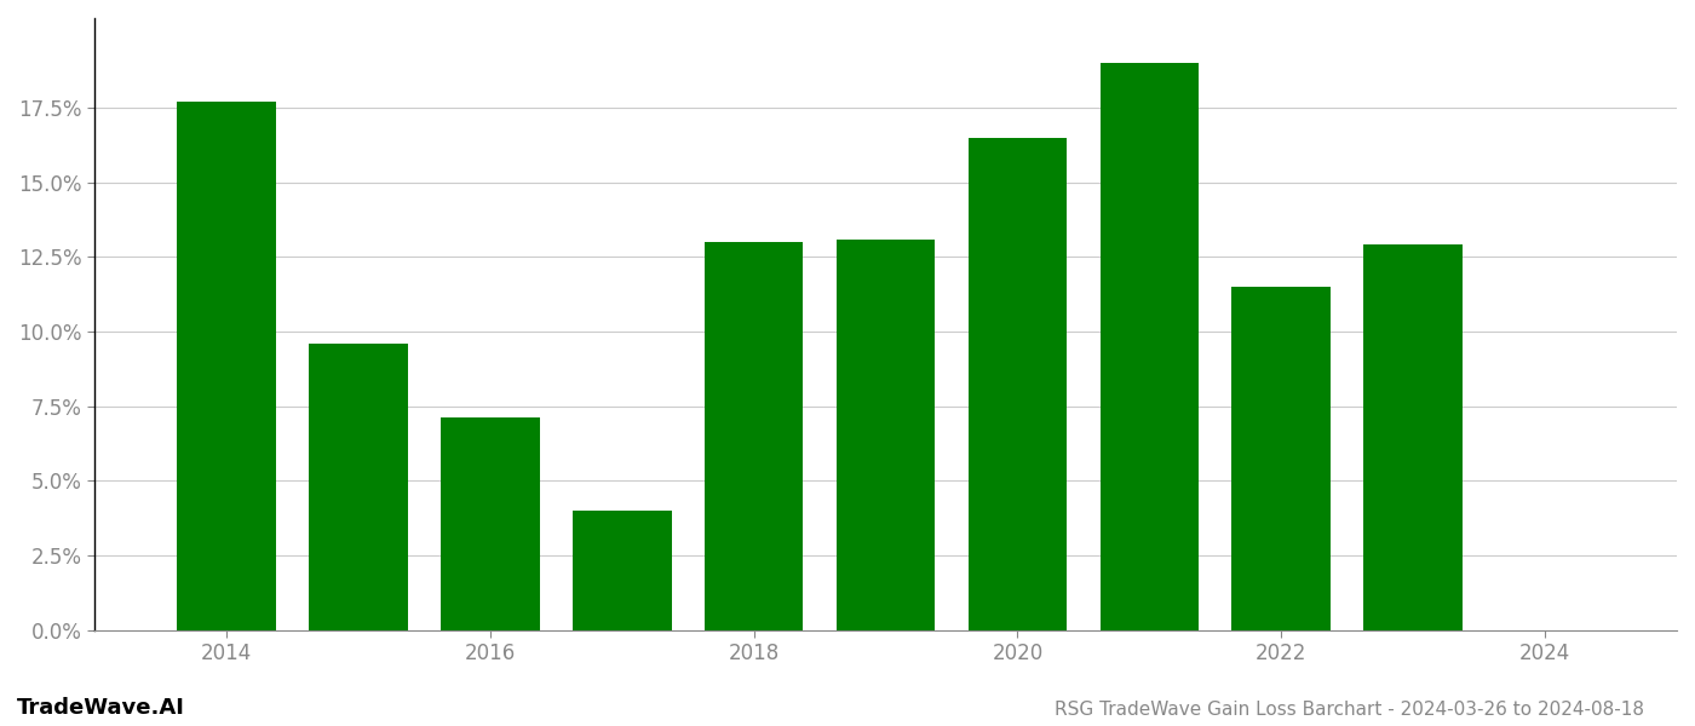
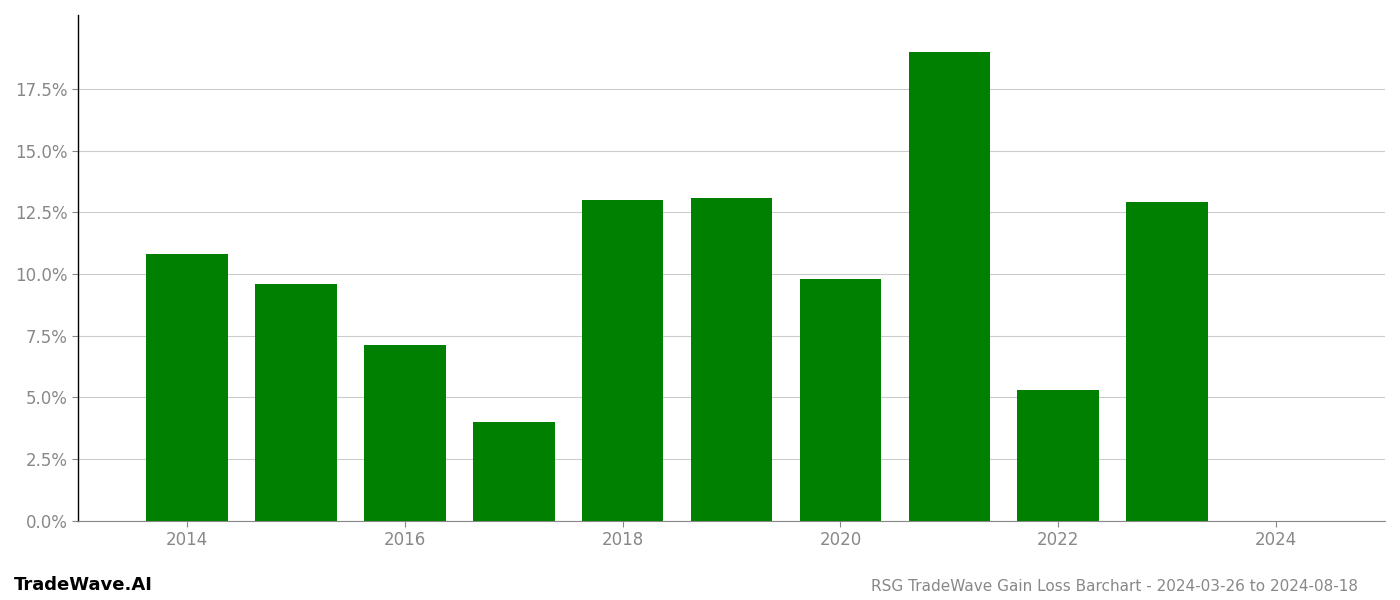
2014: 17.7% -> 10.8%
2020: 16.5% -> 9.8%
2022: 11.5% -> 5.3%
